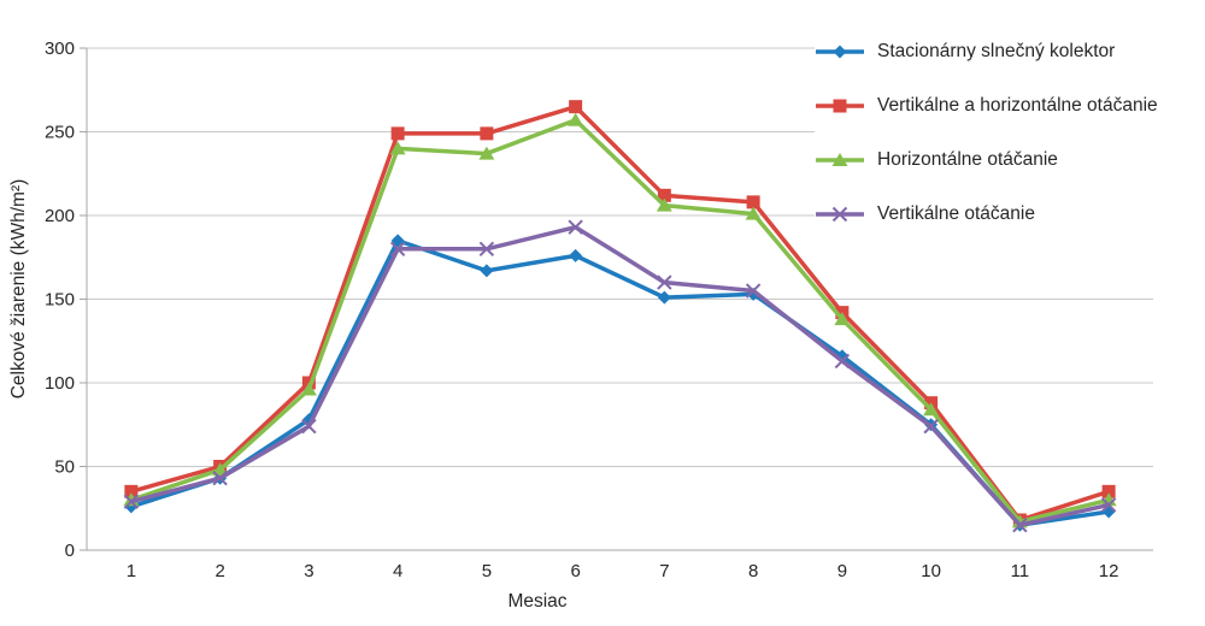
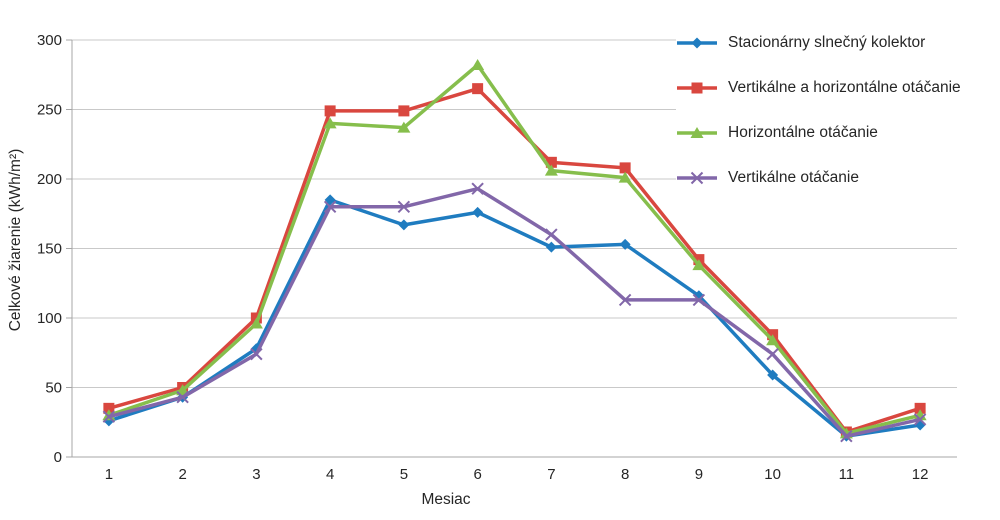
Horizontálne otáčanie/6: 257 -> 282
Vertikálne otáčanie/8: 155 -> 113
Stacionárny slnečný kolektor/10: 75 -> 59
